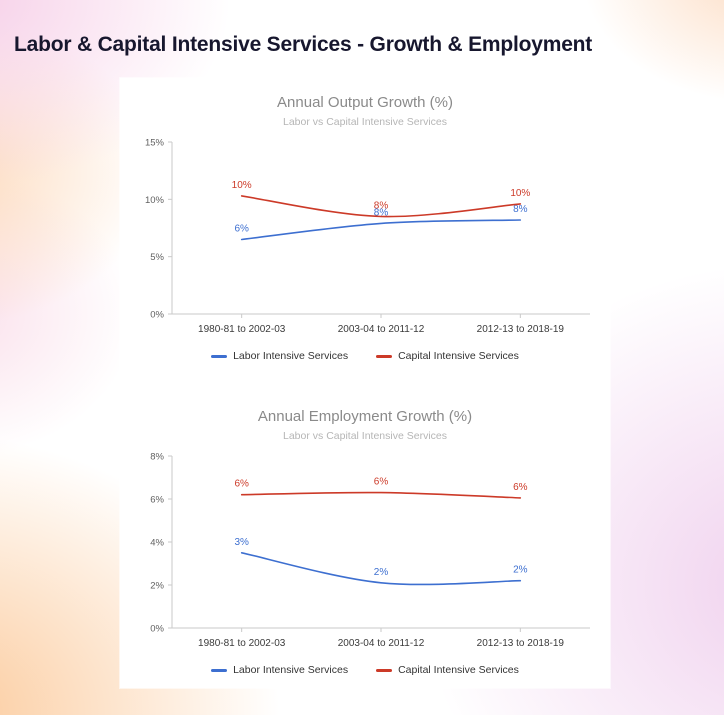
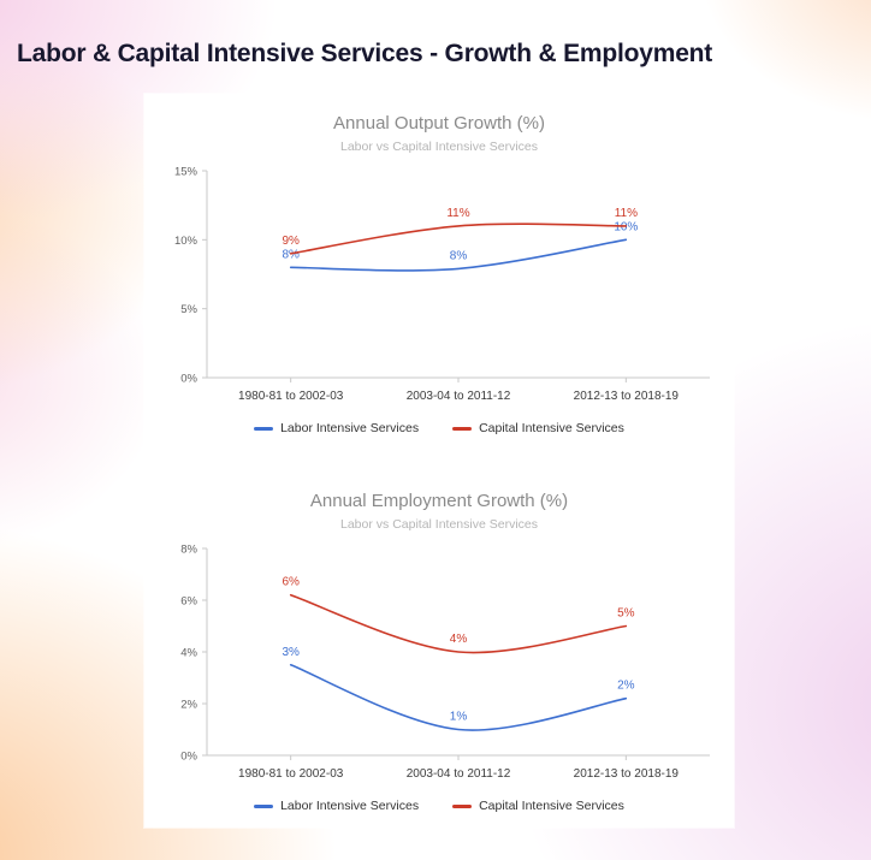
Annual Output Growth (%)/Labor Intensive Services/1980-81 to 2002-03: 6% -> 8%
Annual Output Growth (%)/Capital Intensive Services/1980-81 to 2002-03: 10% -> 9%
Annual Output Growth (%)/Capital Intensive Services/2003-04 to 2011-12: 8% -> 11%
Annual Output Growth (%)/Labor Intensive Services/2012-13 to 2018-19: 8% -> 10%
Annual Output Growth (%)/Capital Intensive Services/2012-13 to 2018-19: 10% -> 11%
Annual Employment Growth (%)/Labor Intensive Services/2003-04 to 2011-12: 2% -> 1%
Annual Employment Growth (%)/Capital Intensive Services/2003-04 to 2011-12: 6% -> 4%
Annual Employment Growth (%)/Capital Intensive Services/2012-13 to 2018-19: 6% -> 5%
